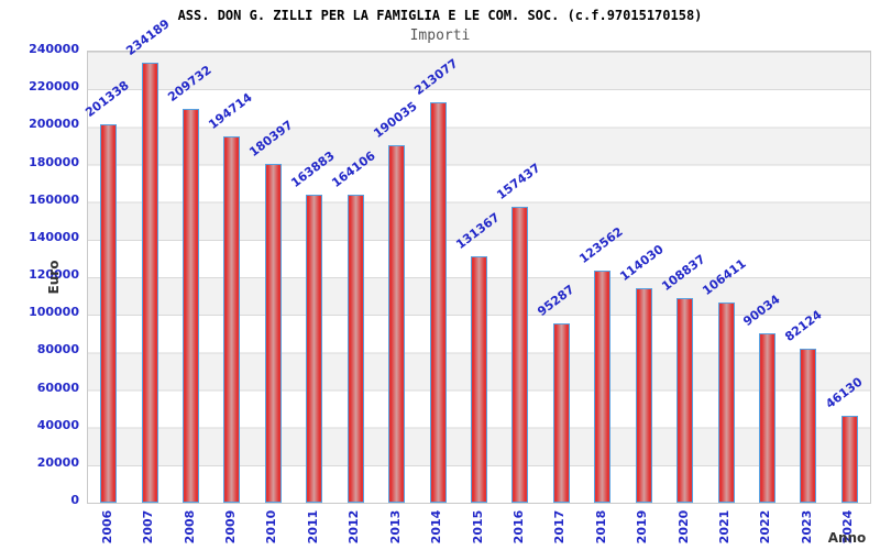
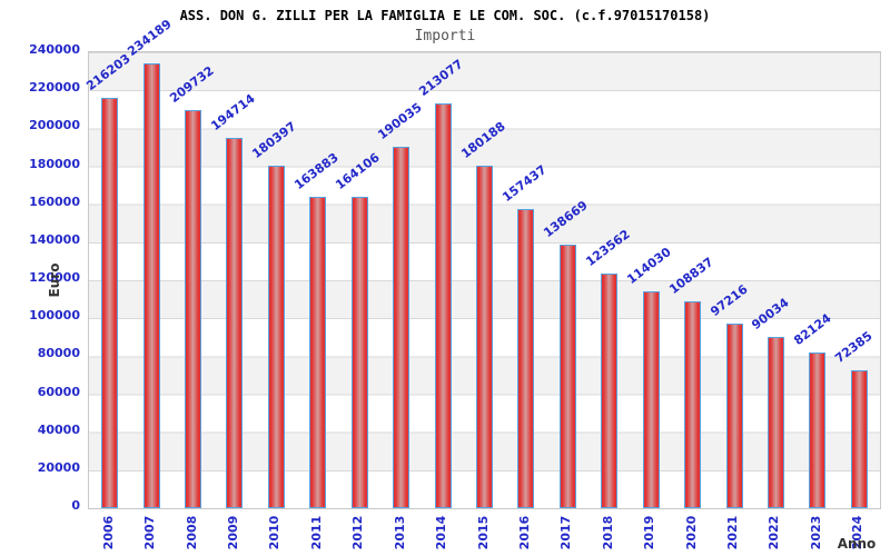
2006: 201338 -> 216203
2015: 131367 -> 180188
2017: 95287 -> 138669
2021: 106411 -> 97216
2024: 46130 -> 72385
